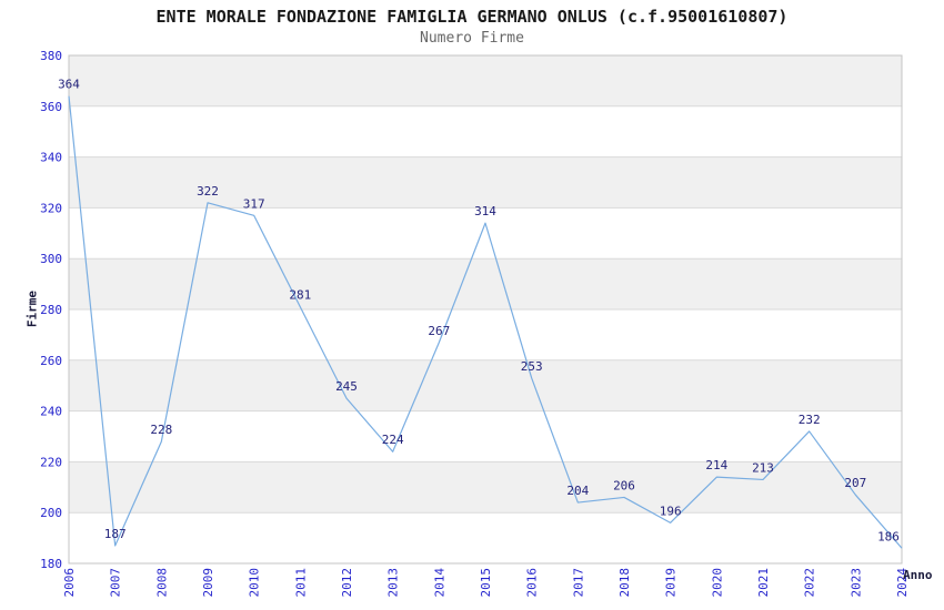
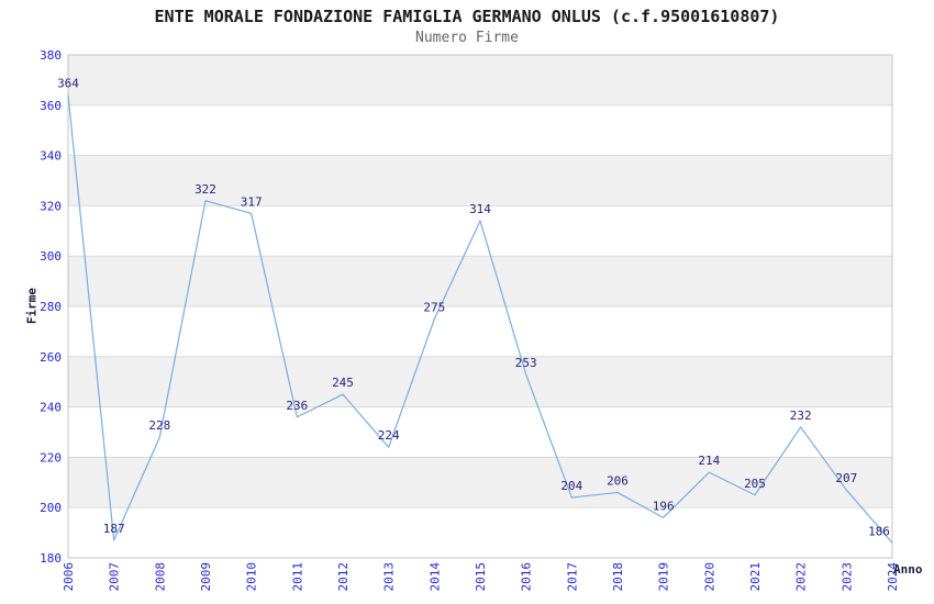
2011: 281 -> 236
2014: 267 -> 275
2021: 213 -> 205
